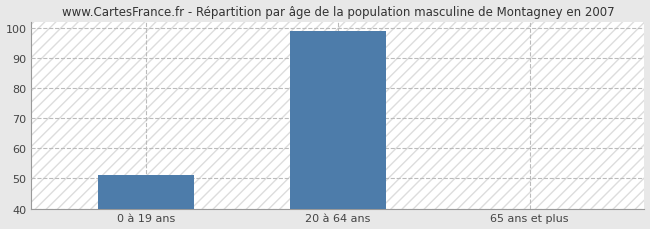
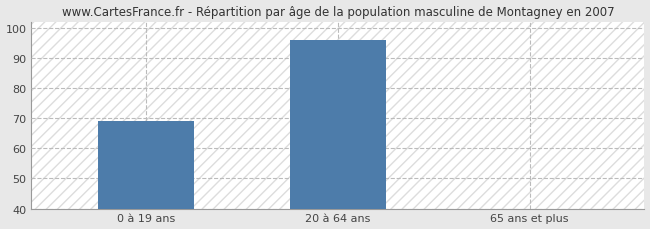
0 à 19 ans: 51 -> 69
20 à 64 ans: 99 -> 96
